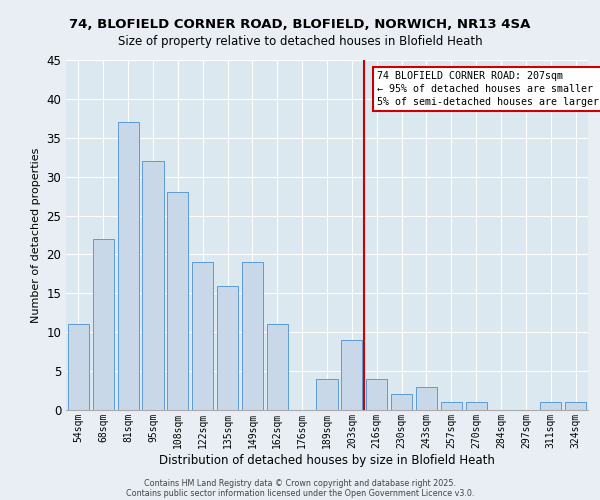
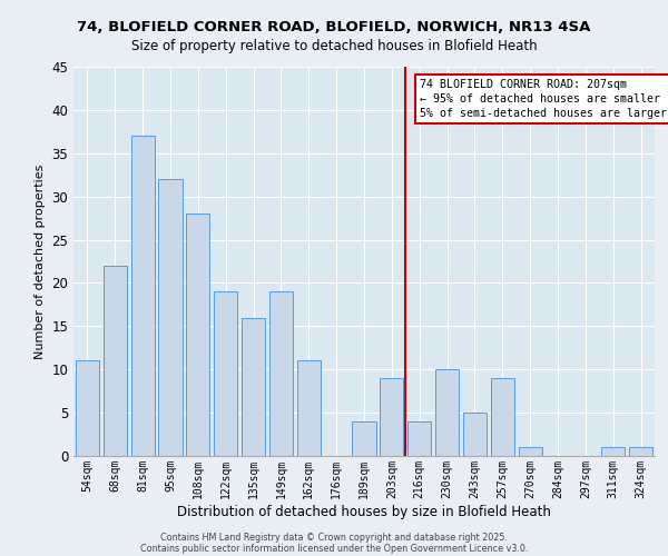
230sqm: 2 -> 10
243sqm: 3 -> 5
257sqm: 1 -> 9
